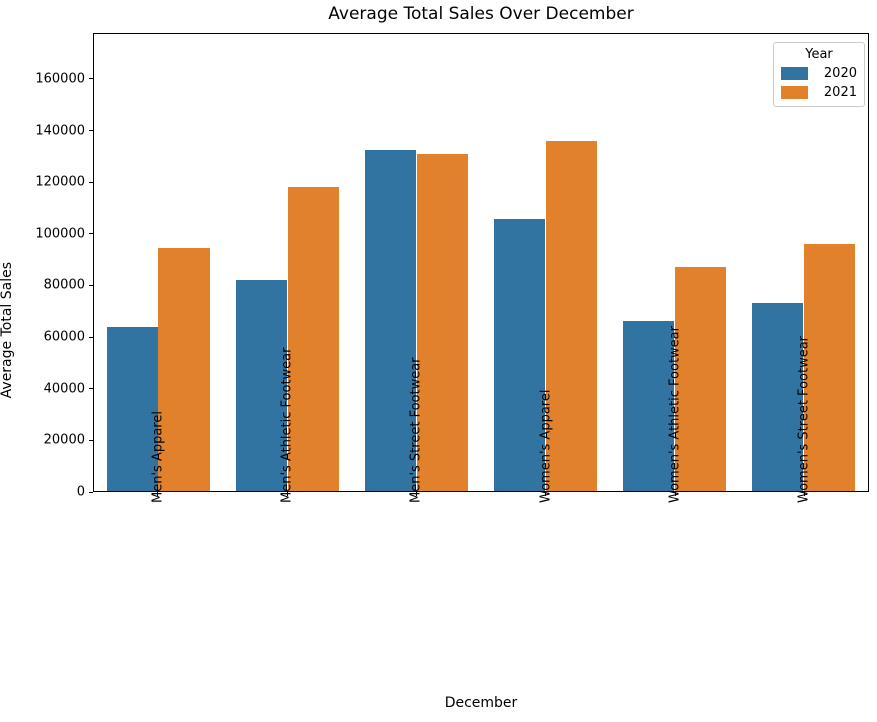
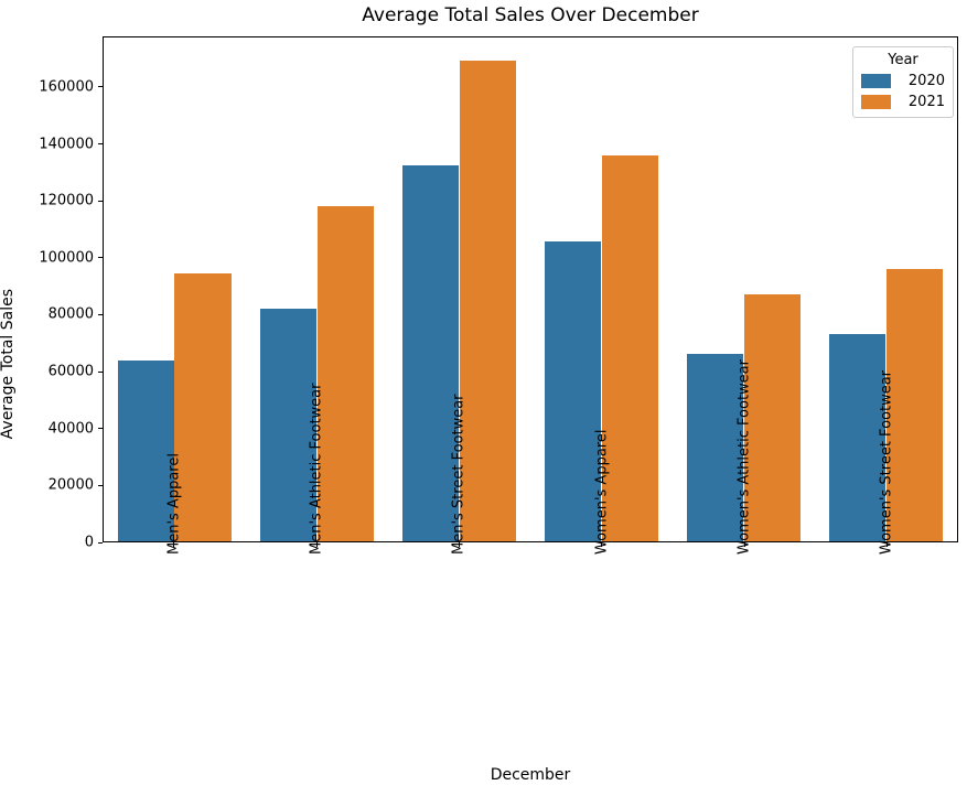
2021/Men's Street Footwear: 131000 -> 170000
